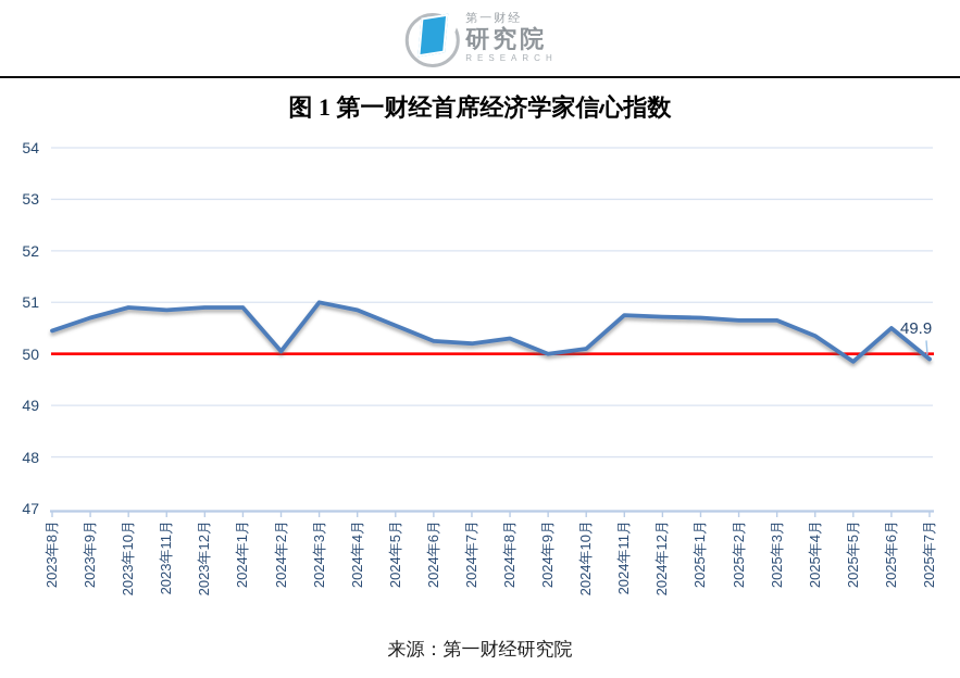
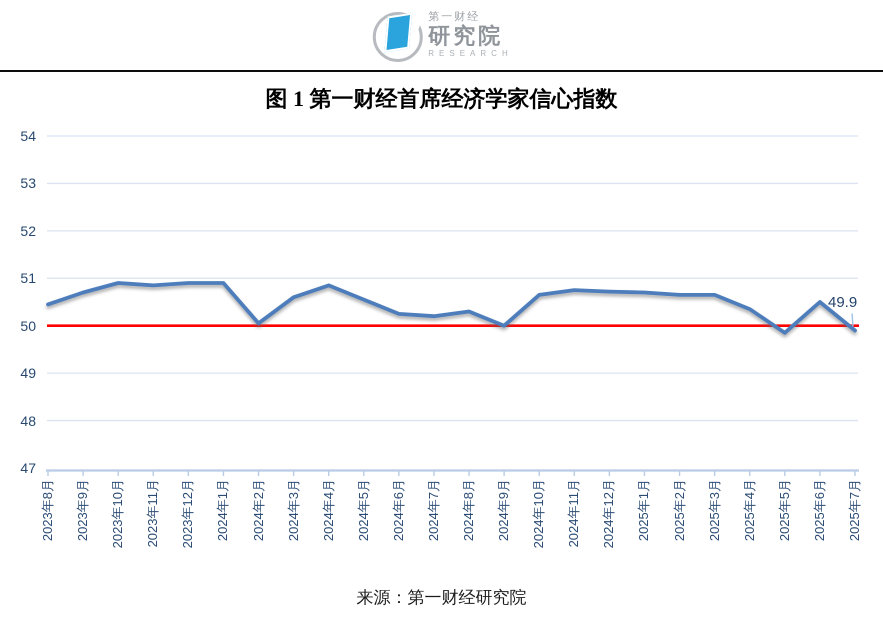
2024年3月: 51.0 -> 50.6
2024年10月: 50.1 -> 50.6
